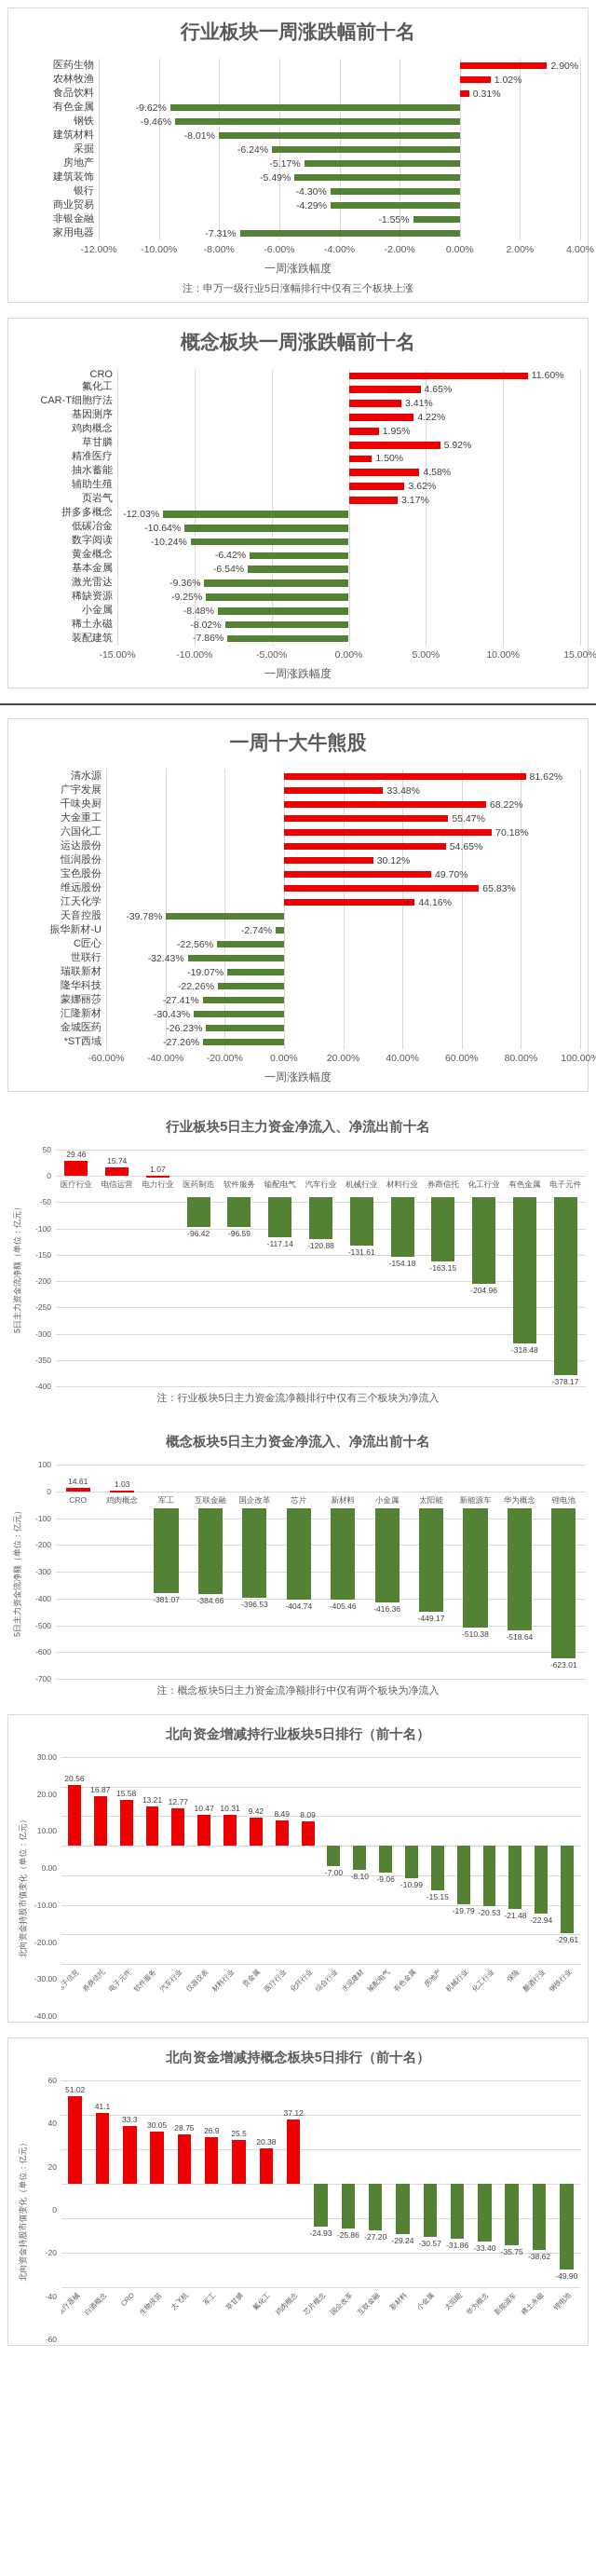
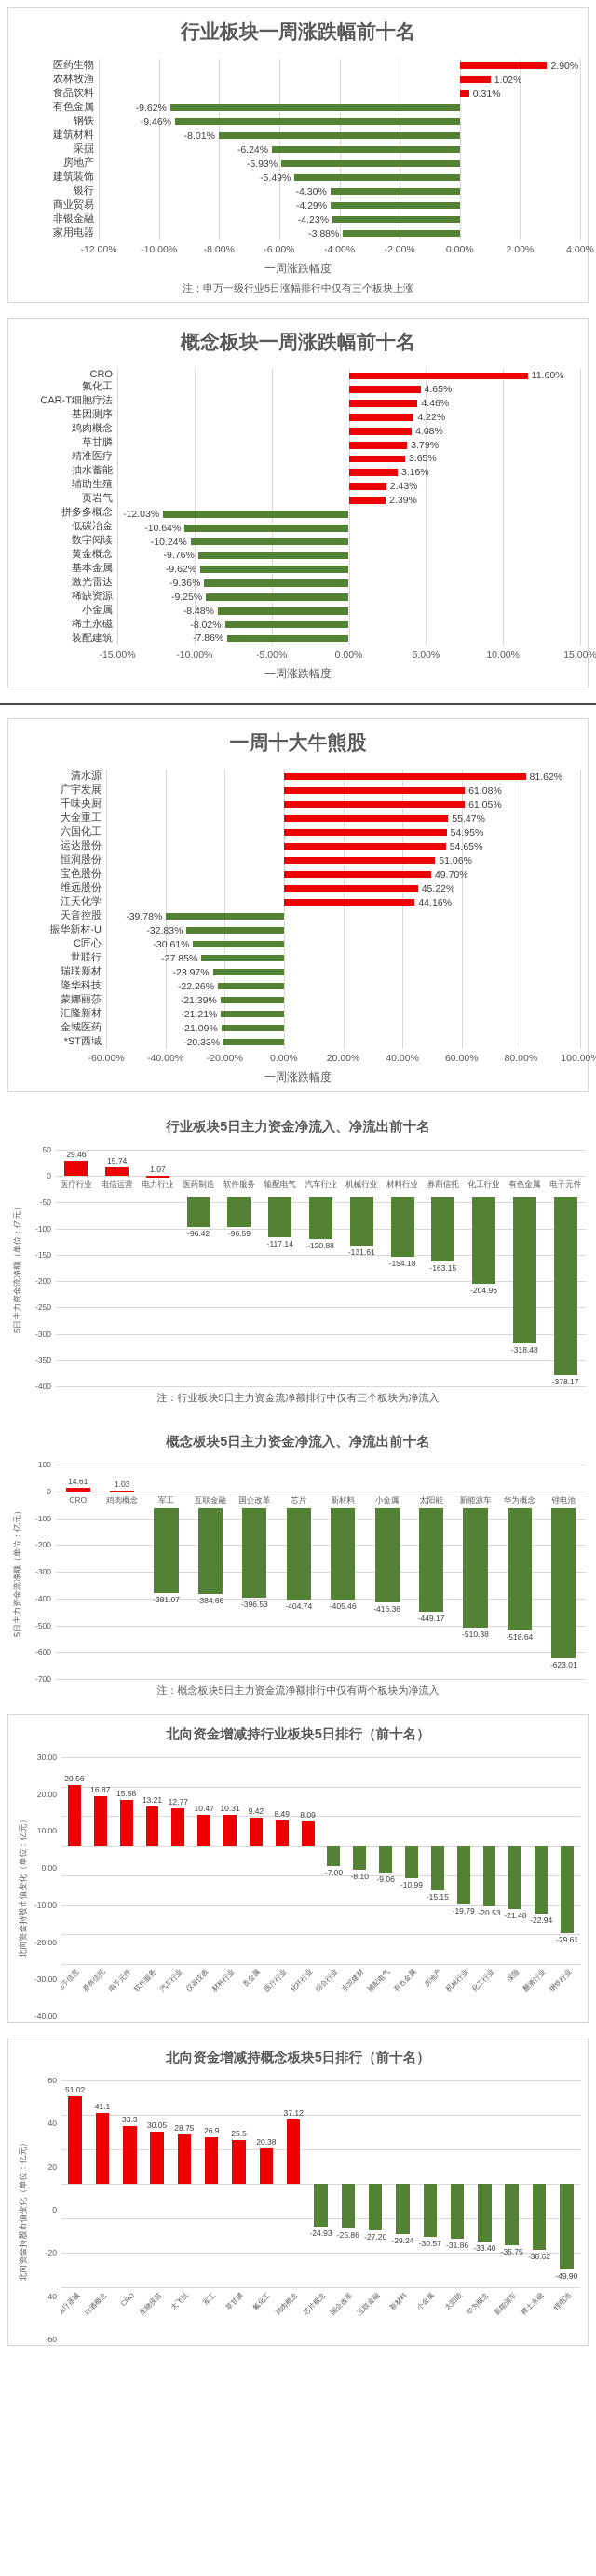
行业板块一周涨跌幅前十名/房地产: -5.17% -> -5.93%
行业板块一周涨跌幅前十名/非银金融: -1.55% -> -4.23%
行业板块一周涨跌幅前十名/家用电器: -7.31% -> -3.88%
概念板块一周涨跌幅前十名/CAR-T细胞疗法: 3.41% -> 4.46%
概念板块一周涨跌幅前十名/鸡肉概念: 1.95% -> 4.08%
概念板块一周涨跌幅前十名/草甘膦: 5.92% -> 3.79%
概念板块一周涨跌幅前十名/精准医疗: 1.50% -> 3.65%
概念板块一周涨跌幅前十名/抽水蓄能: 4.58% -> 3.16%
概念板块一周涨跌幅前十名/辅助生殖: 3.62% -> 2.43%
概念板块一周涨跌幅前十名/页岩气: 3.17% -> 2.39%
概念板块一周涨跌幅前十名/黄金概念: -6.42% -> -9.76%
概念板块一周涨跌幅前十名/基本金属: -6.54% -> -9.62%
一周十大牛熊股/广宇发展: 33.48% -> 61.08%
一周十大牛熊股/千味央厨: 68.22% -> 61.05%
一周十大牛熊股/六国化工: 70.18% -> 54.95%
一周十大牛熊股/恒润股份: 30.12% -> 51.06%
一周十大牛熊股/维远股份: 65.83% -> 45.22%
一周十大牛熊股/振华新材-U: -2.74% -> -32.83%
一周十大牛熊股/C匠心: -22.56% -> -30.61%
一周十大牛熊股/世联行: -32.43% -> -27.85%
一周十大牛熊股/瑞联新材: -19.07% -> -23.97%
一周十大牛熊股/蒙娜丽莎: -27.41% -> -21.39%
一周十大牛熊股/汇隆新材: -30.43% -> -21.21%
一周十大牛熊股/金城医药: -26.23% -> -21.09%
一周十大牛熊股/*ST西域: -27.26% -> -20.33%
